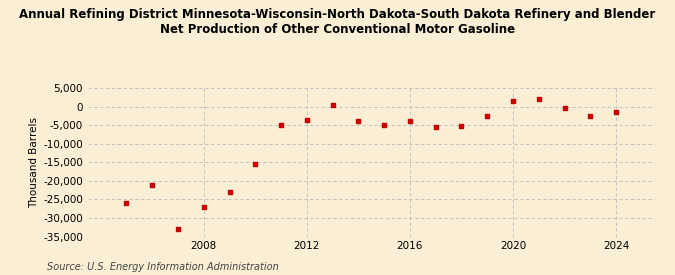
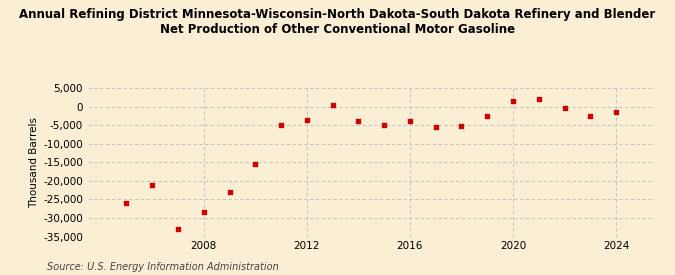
2008: -27,000 -> -28,500
